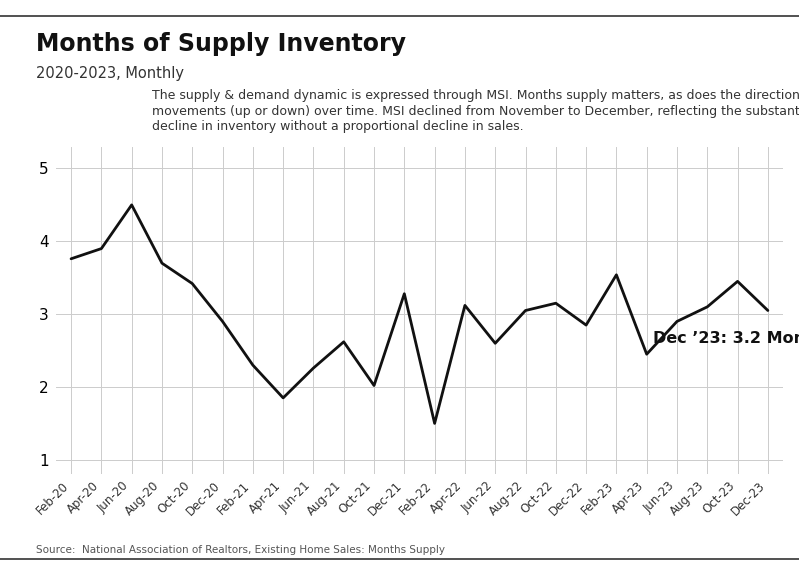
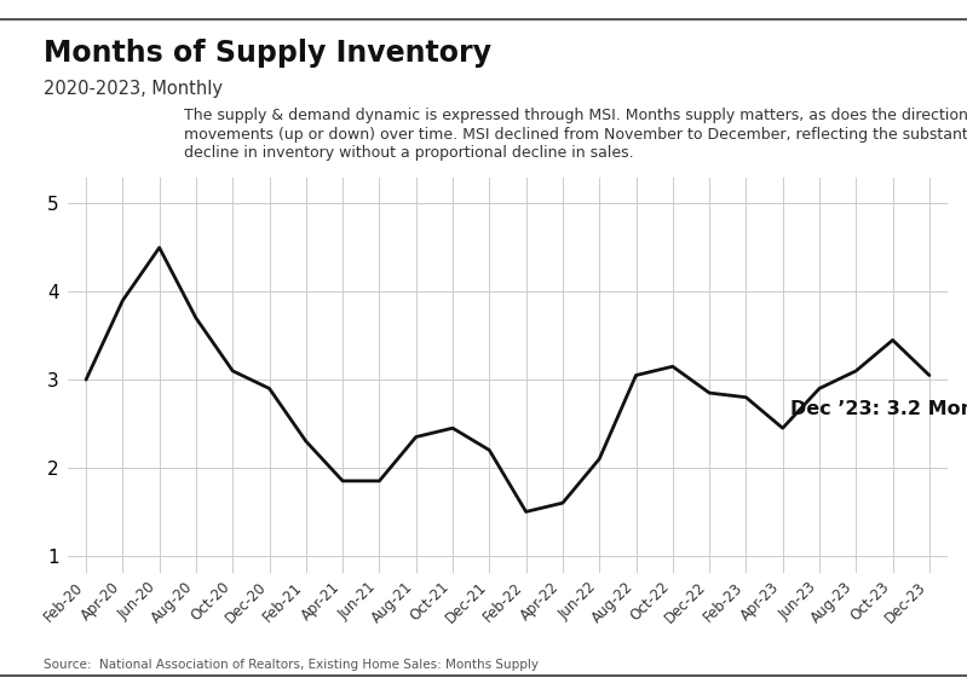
Feb-20: 3.76 -> 3.00
Oct-20: 3.42 -> 3.10
Jun-21: 2.26 -> 1.85
Aug-21: 2.62 -> 2.35
Oct-21: 2.02 -> 2.45
Dec-21: 3.28 -> 2.20
Apr-22: 3.12 -> 1.60
Jun-22: 2.60 -> 2.10
Feb-23: 3.54 -> 2.80
